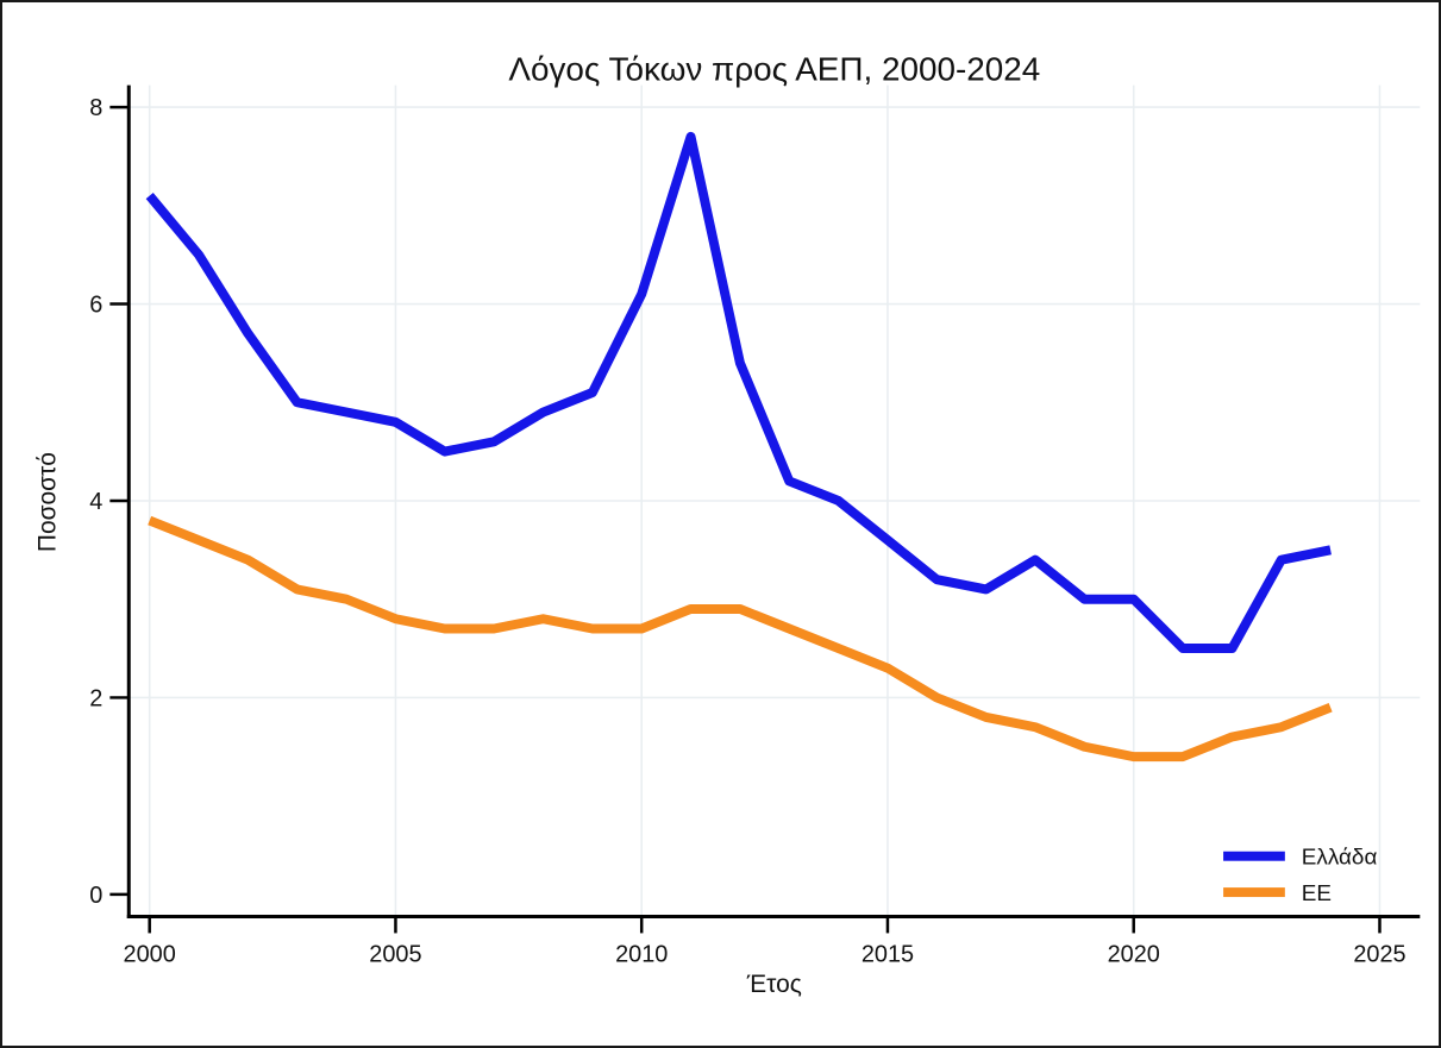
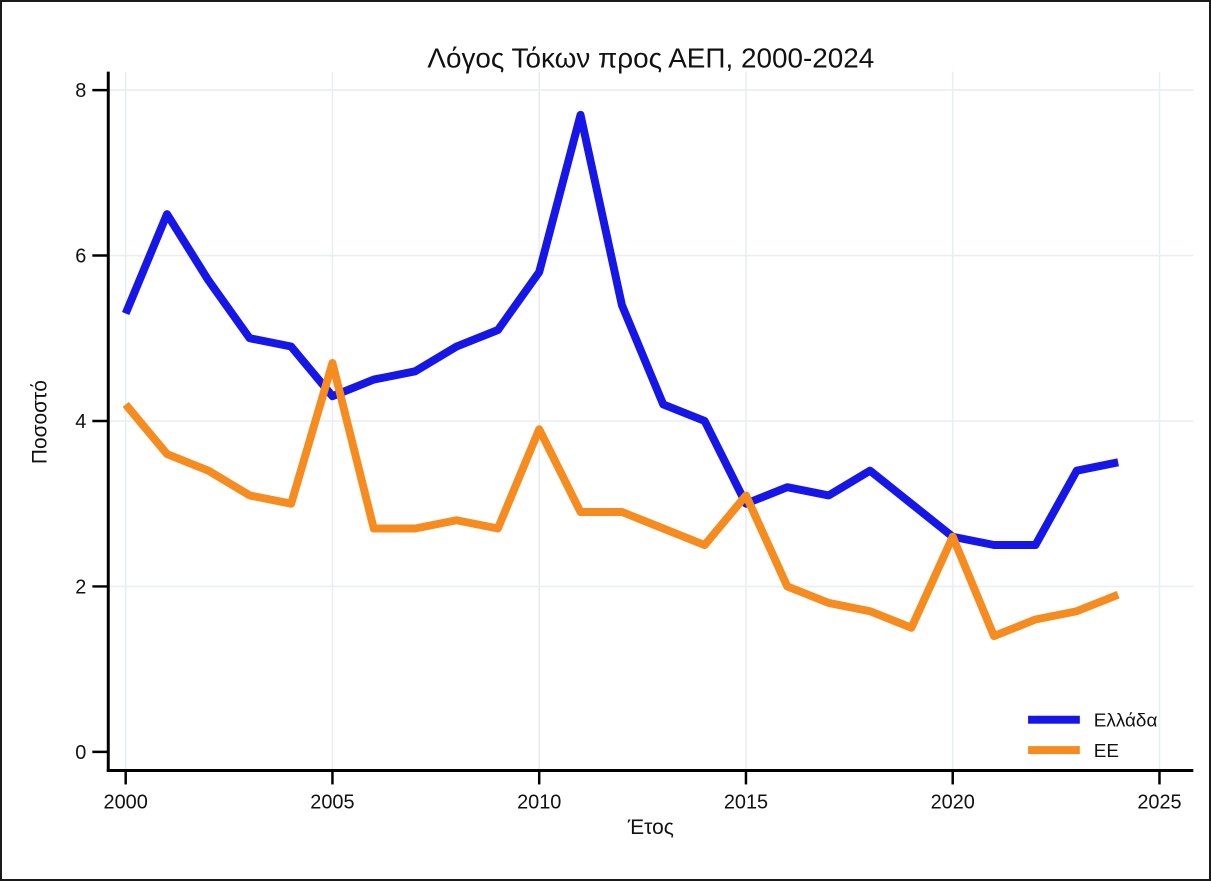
Ελλάδα/2000: 7.1 -> 5.3
ΕΕ/2000: 3.8 -> 4.2
Ελλάδα/2005: 4.8 -> 4.3
ΕΕ/2005: 2.8 -> 4.7
Ελλάδα/2010: 6.1 -> 5.8
ΕΕ/2010: 2.7 -> 3.9
Ελλάδα/2015: 3.6 -> 3.0
ΕΕ/2015: 2.3 -> 3.1
Ελλάδα/2020: 3.0 -> 2.6
ΕΕ/2020: 1.4 -> 2.6
